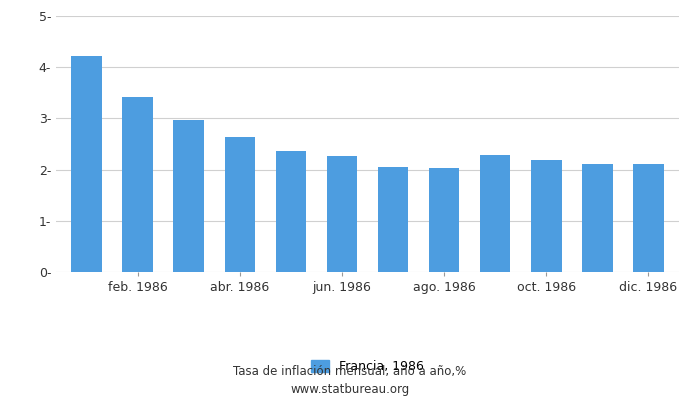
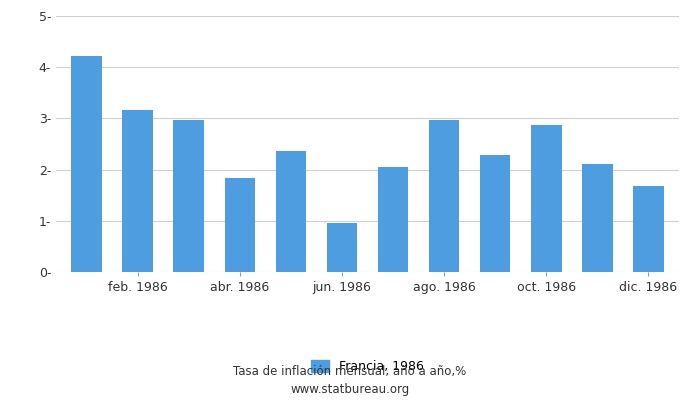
feb. 1986: 3.41- -> 3.16-
abr. 1986: 2.63- -> 1.84-
jun. 1986: 2.27- -> 0.96-
ago. 1986: 2.04- -> 2.96-
oct. 1986: 2.19- -> 2.88-
dic. 1986: 2.11- -> 1.68-
